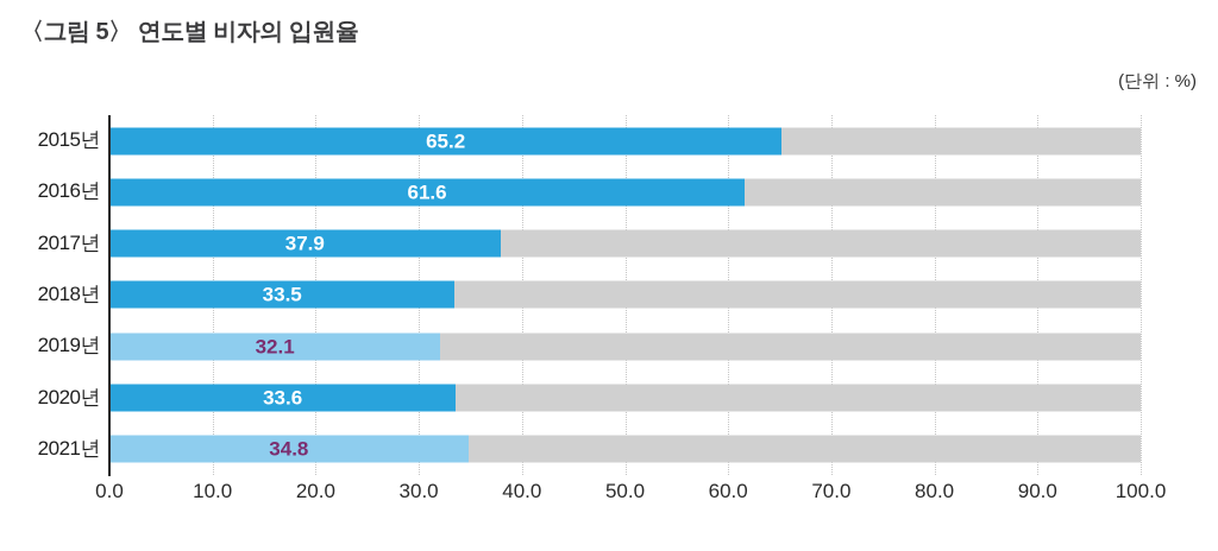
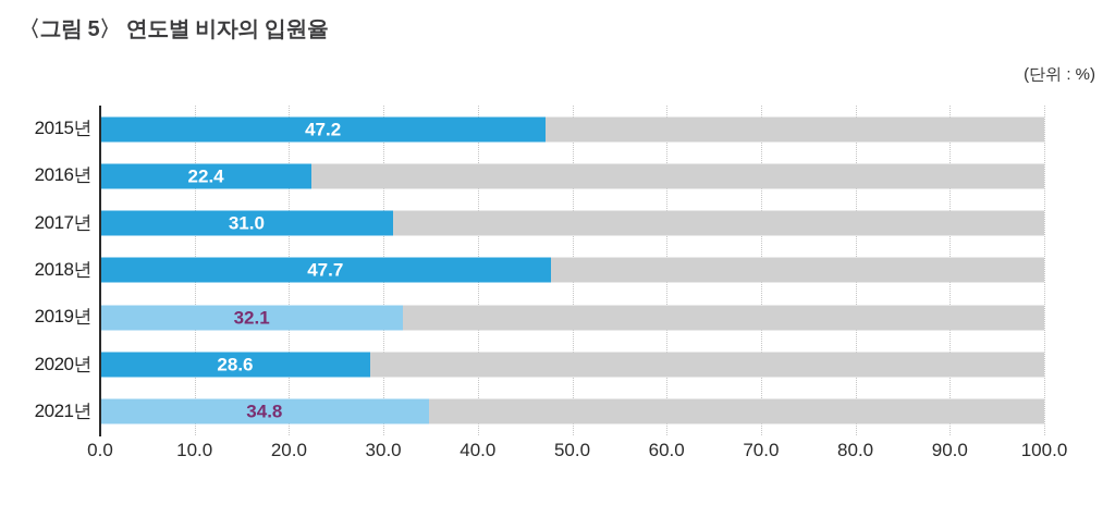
2015년: 65.2 -> 47.2
2016년: 61.6 -> 22.4
2017년: 37.9 -> 31.0
2018년: 33.5 -> 47.7
2020년: 33.6 -> 28.6
